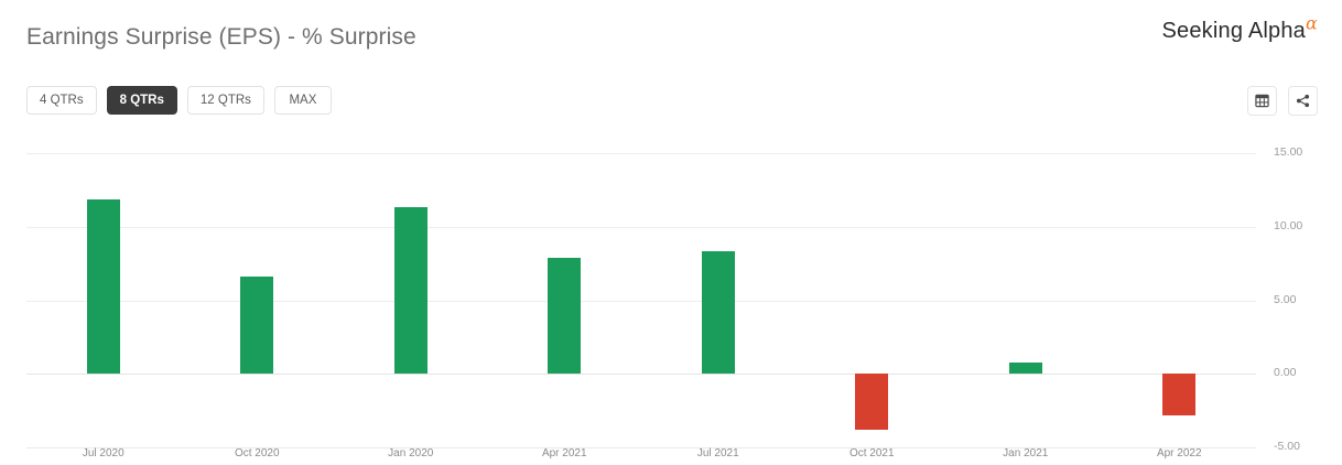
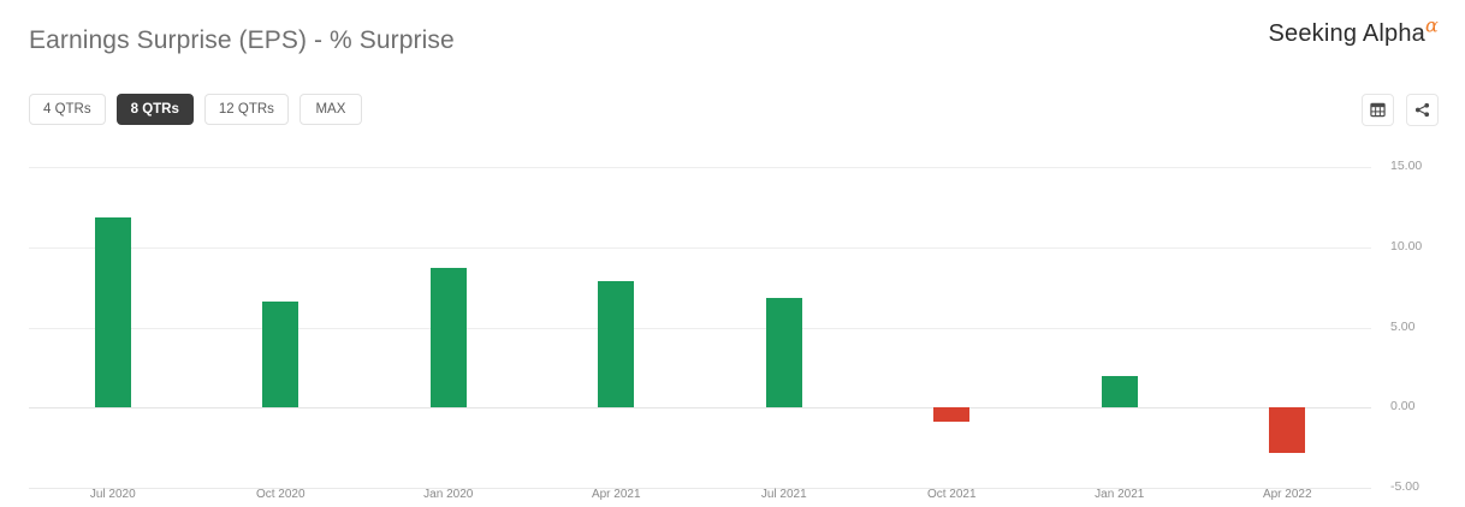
Jan 2020: 11.3 -> 8.7
Jul 2021: 8.3 -> 6.8
Oct 2021: -3.8 -> -0.9
Jan 2021: 0.8 -> 2.0
